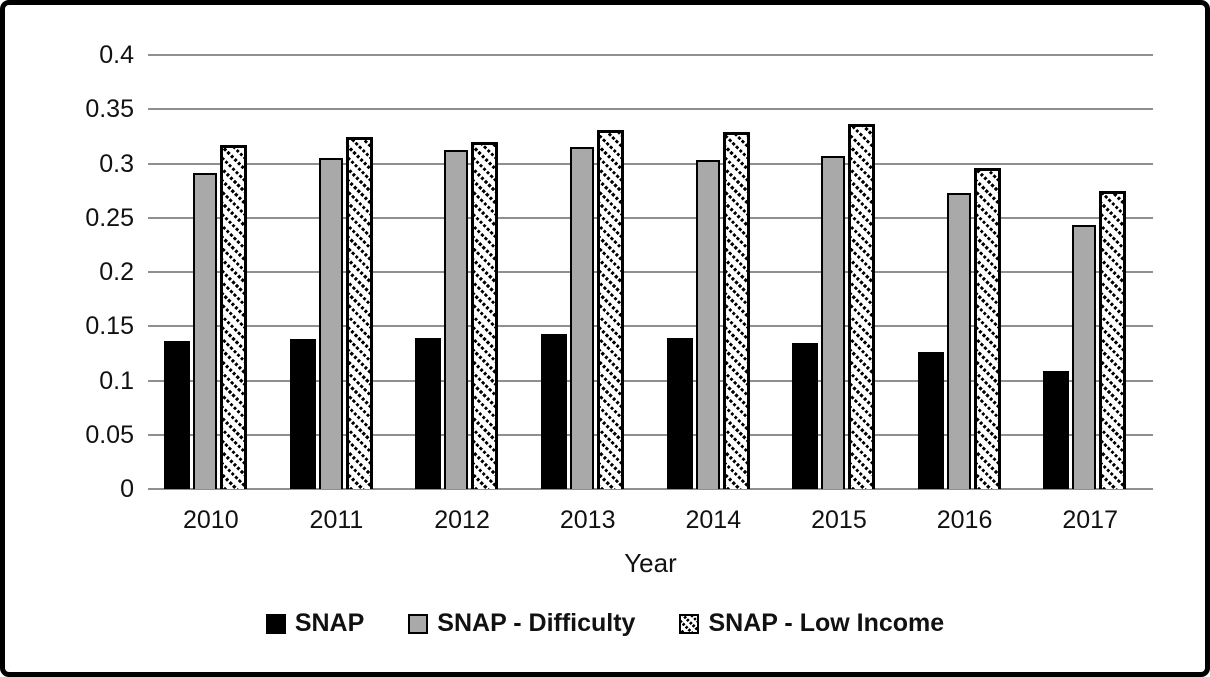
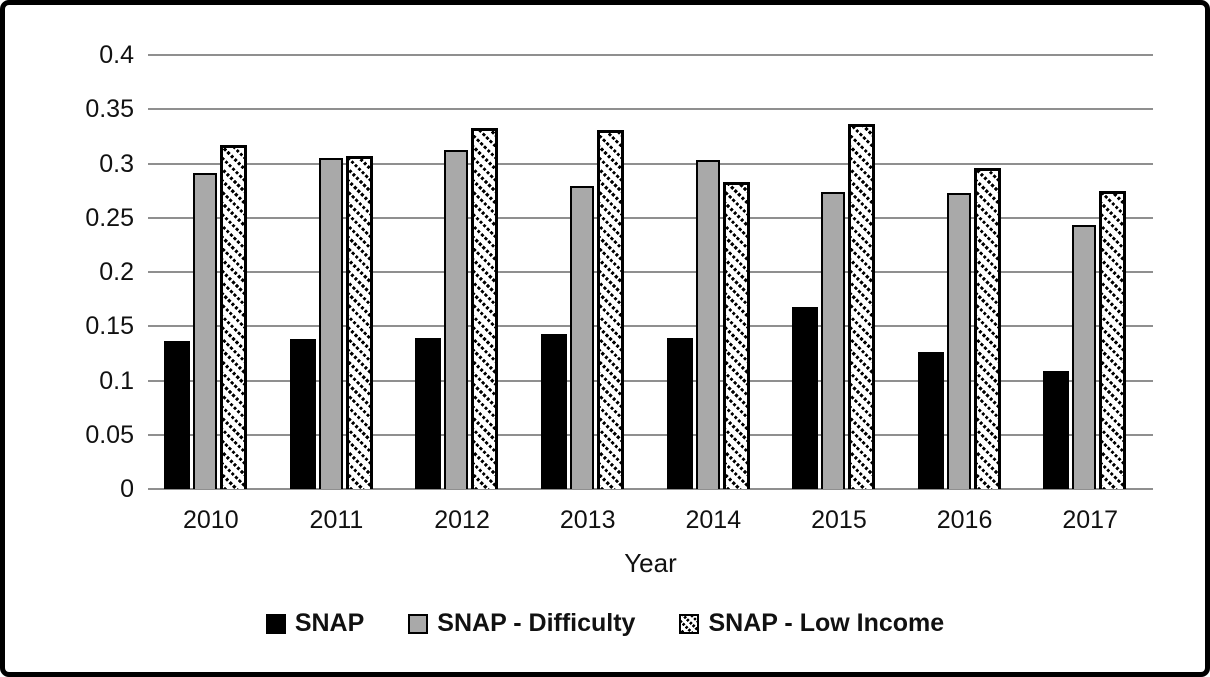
SNAP - Low Income/2011: 0.324 -> 0.307
SNAP - Low Income/2012: 0.320 -> 0.333
SNAP - Difficulty/2013: 0.315 -> 0.279
SNAP - Low Income/2014: 0.329 -> 0.283
SNAP/2015: 0.135 -> 0.168
SNAP - Difficulty/2015: 0.307 -> 0.274
